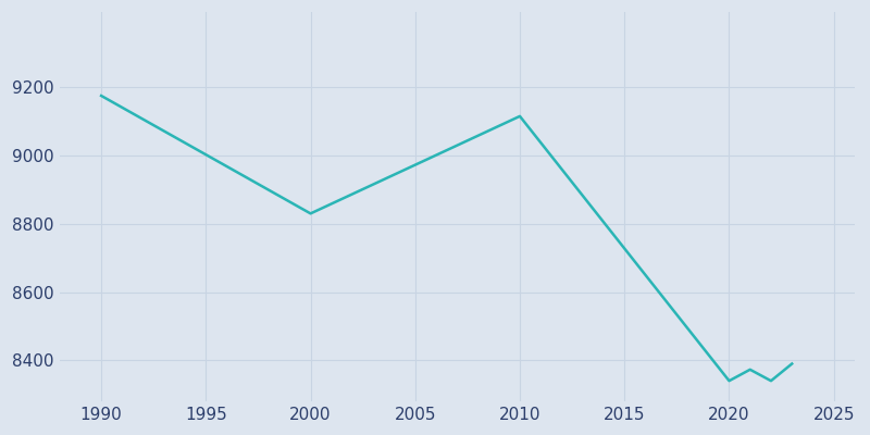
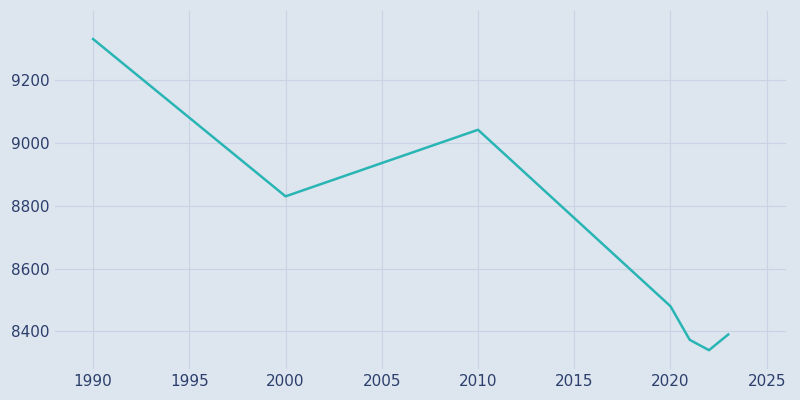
1990: 9175 -> 9331
2010: 9115 -> 9042
2020: 8340 -> 8480
